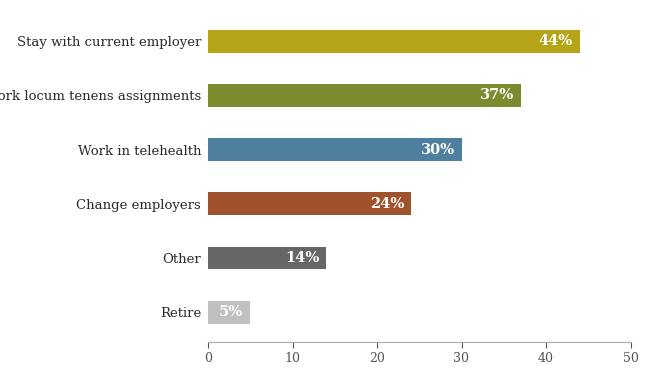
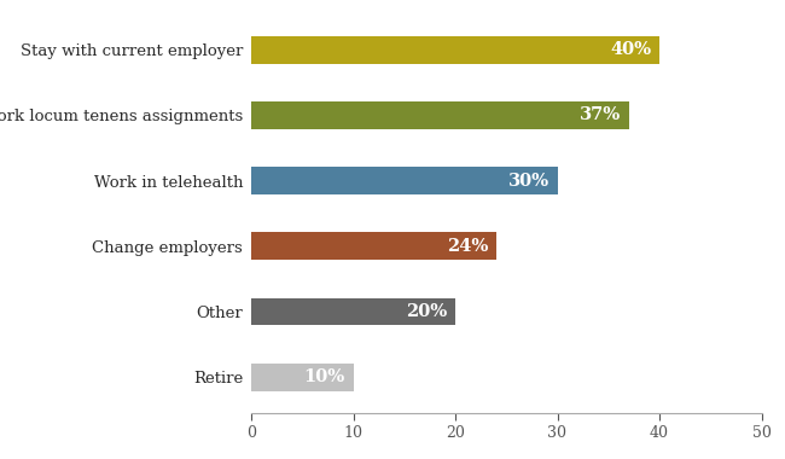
Stay with current employer: 44% -> 40%
Other: 14% -> 20%
Retire: 5% -> 10%
